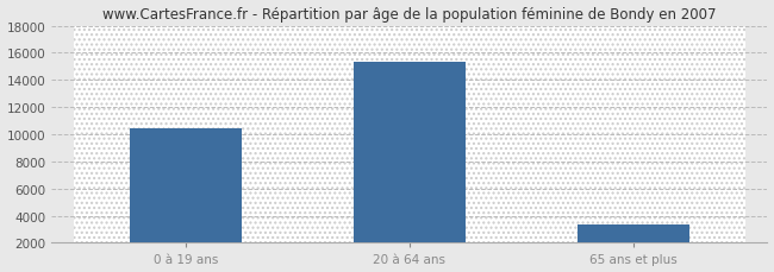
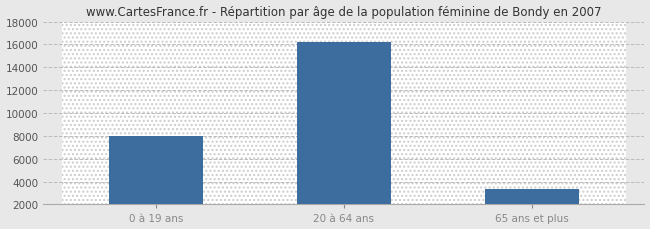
0 à 19 ans: 10400 -> 8000
20 à 64 ans: 15300 -> 16200
